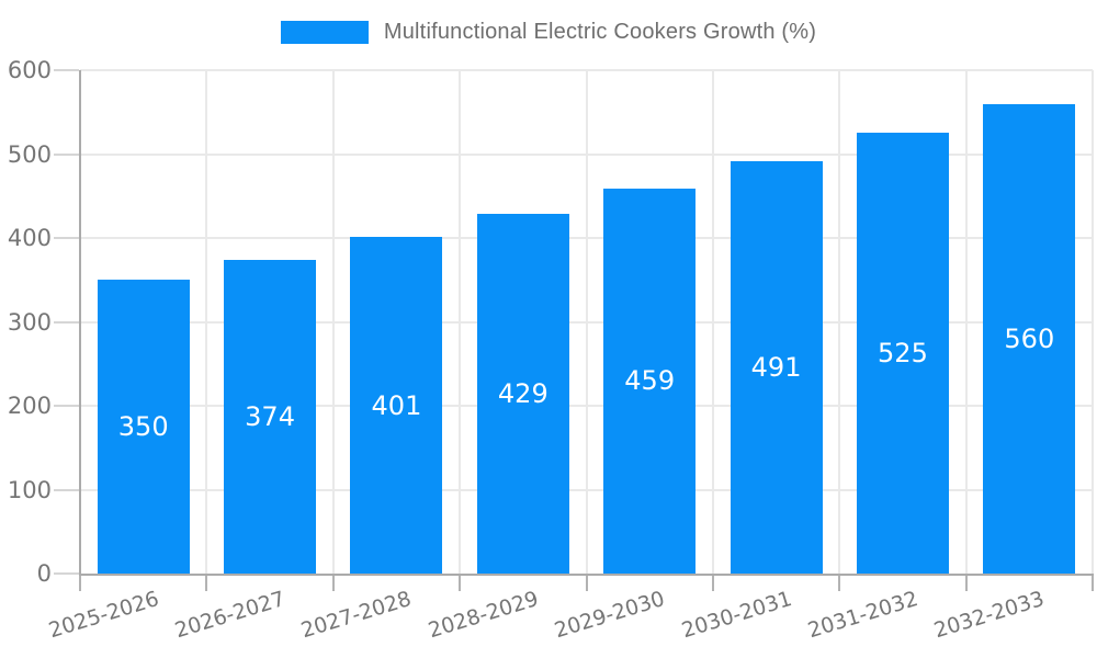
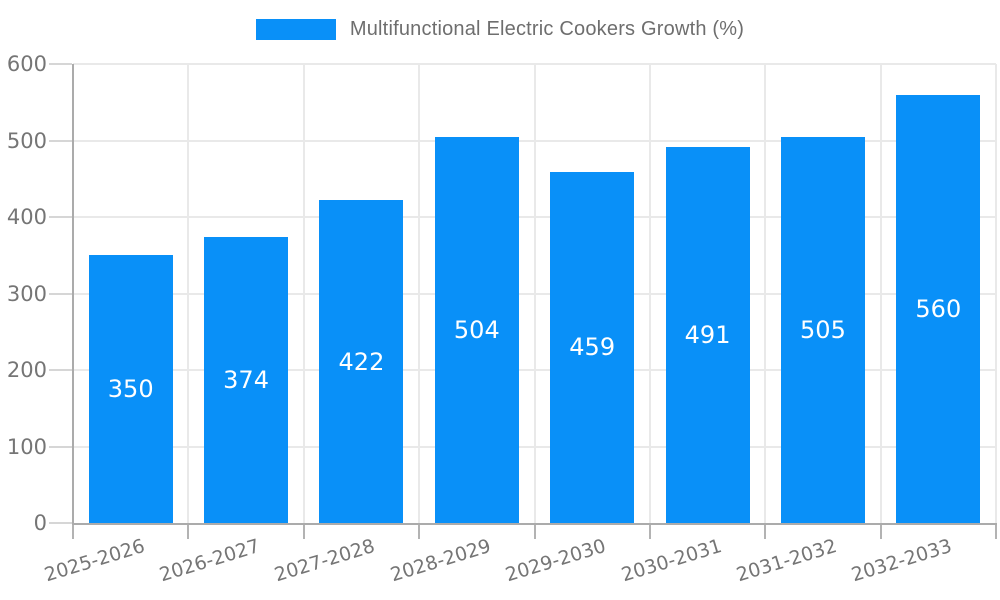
2027-2028: 401 -> 422
2028-2029: 429 -> 504
2031-2032: 525 -> 505
